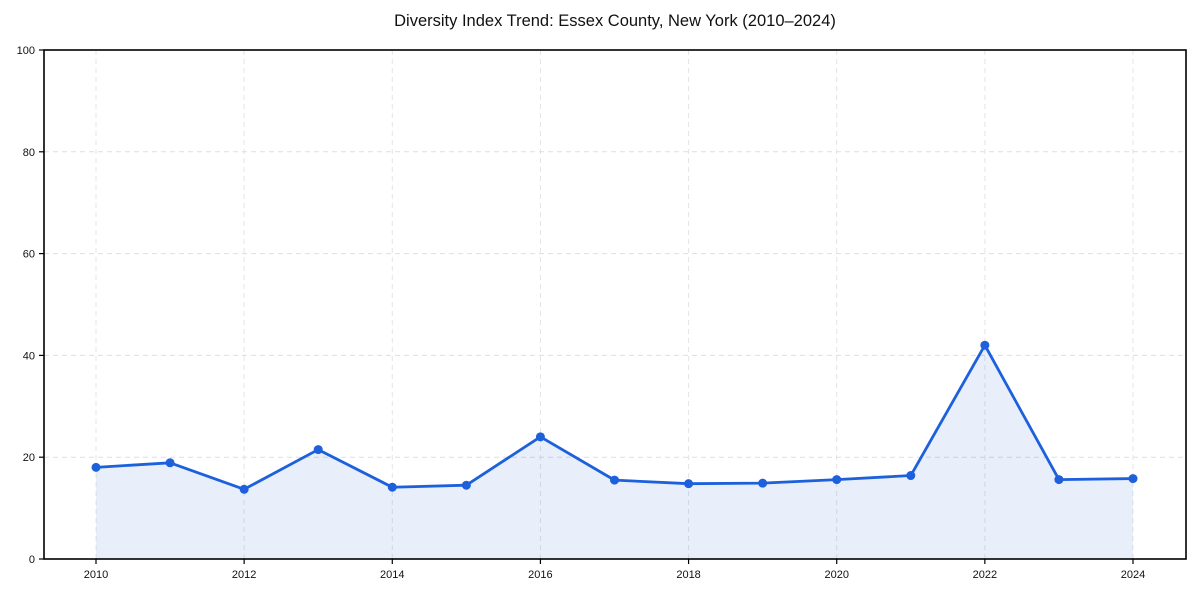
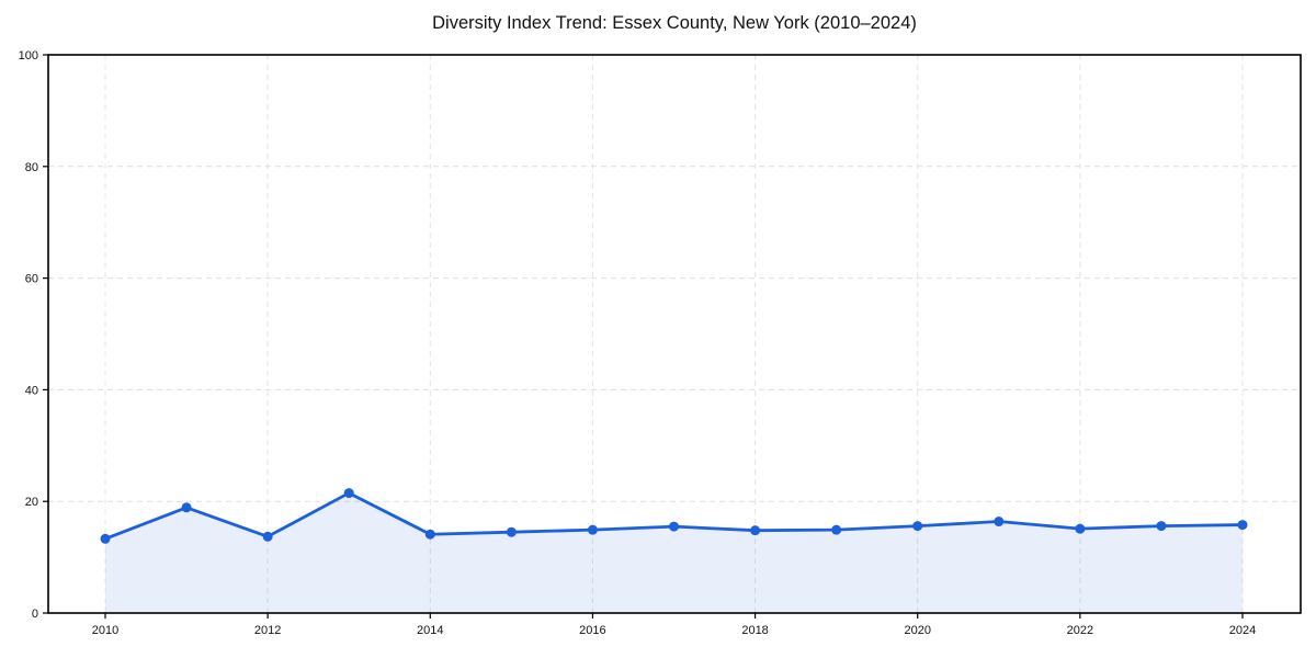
2010: 18 -> 13
2016: 24 -> 15
2022: 42 -> 15
